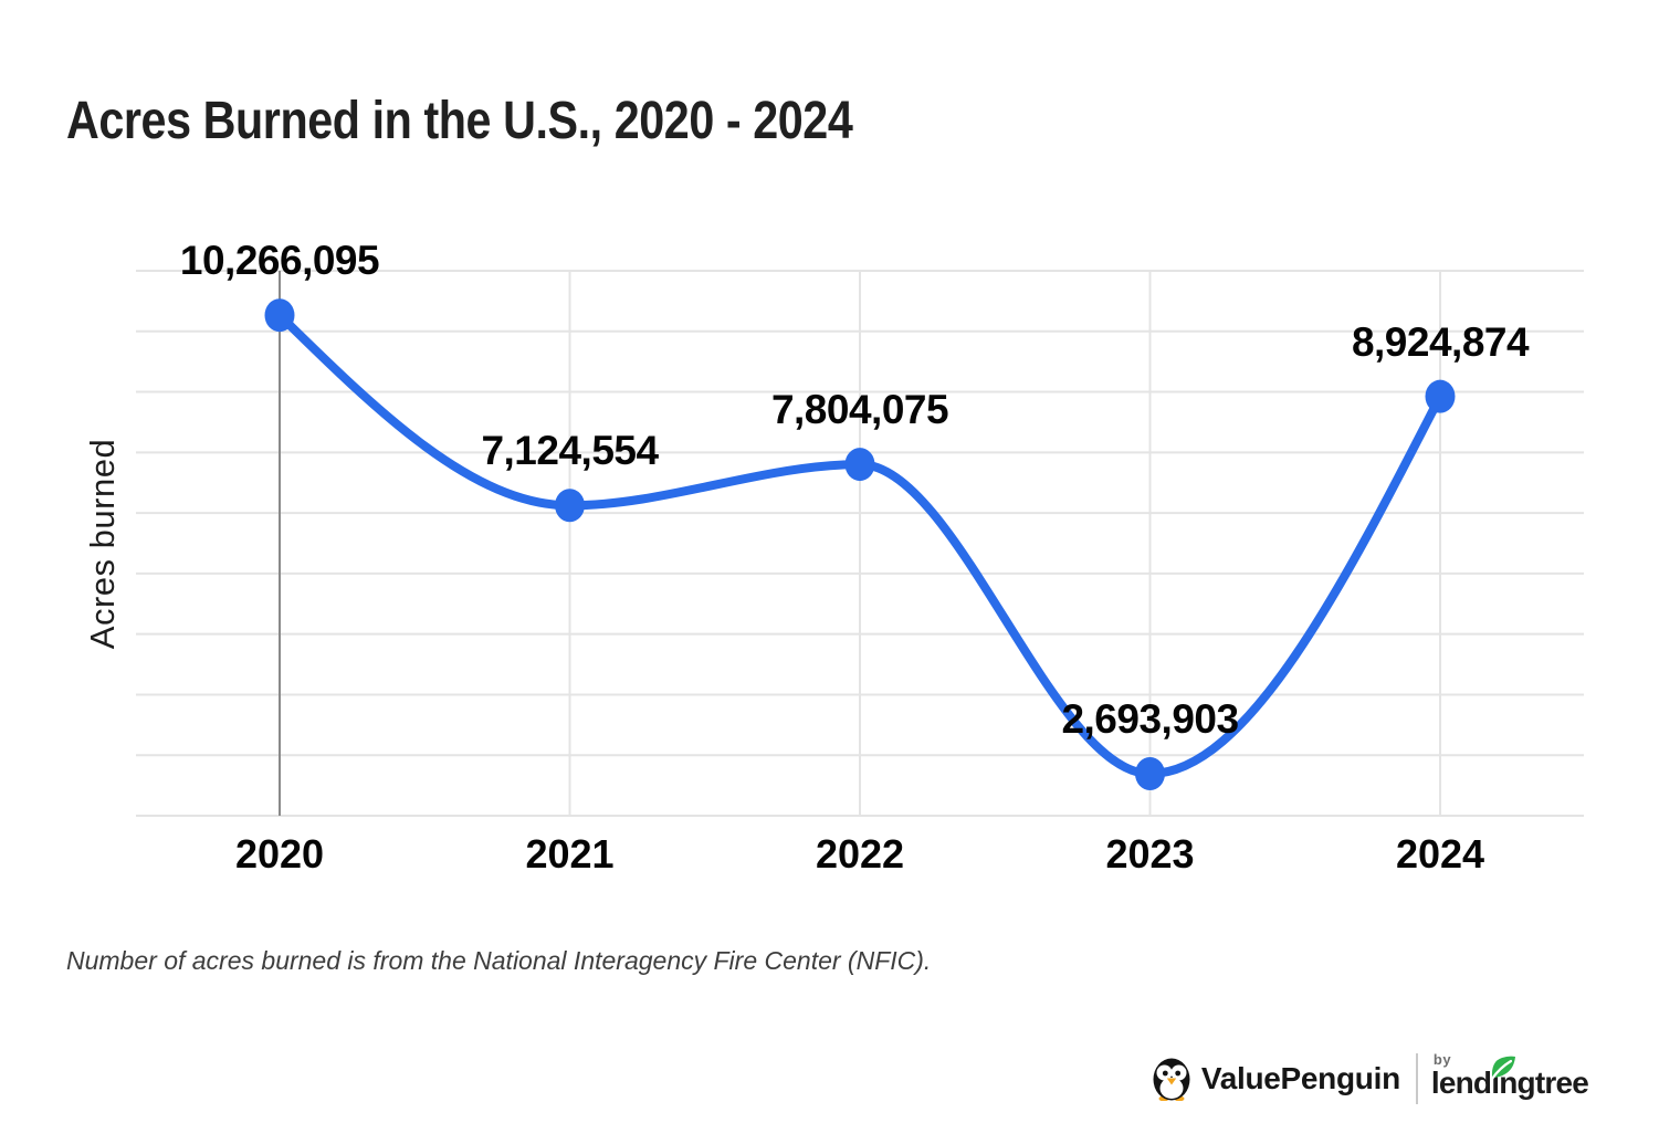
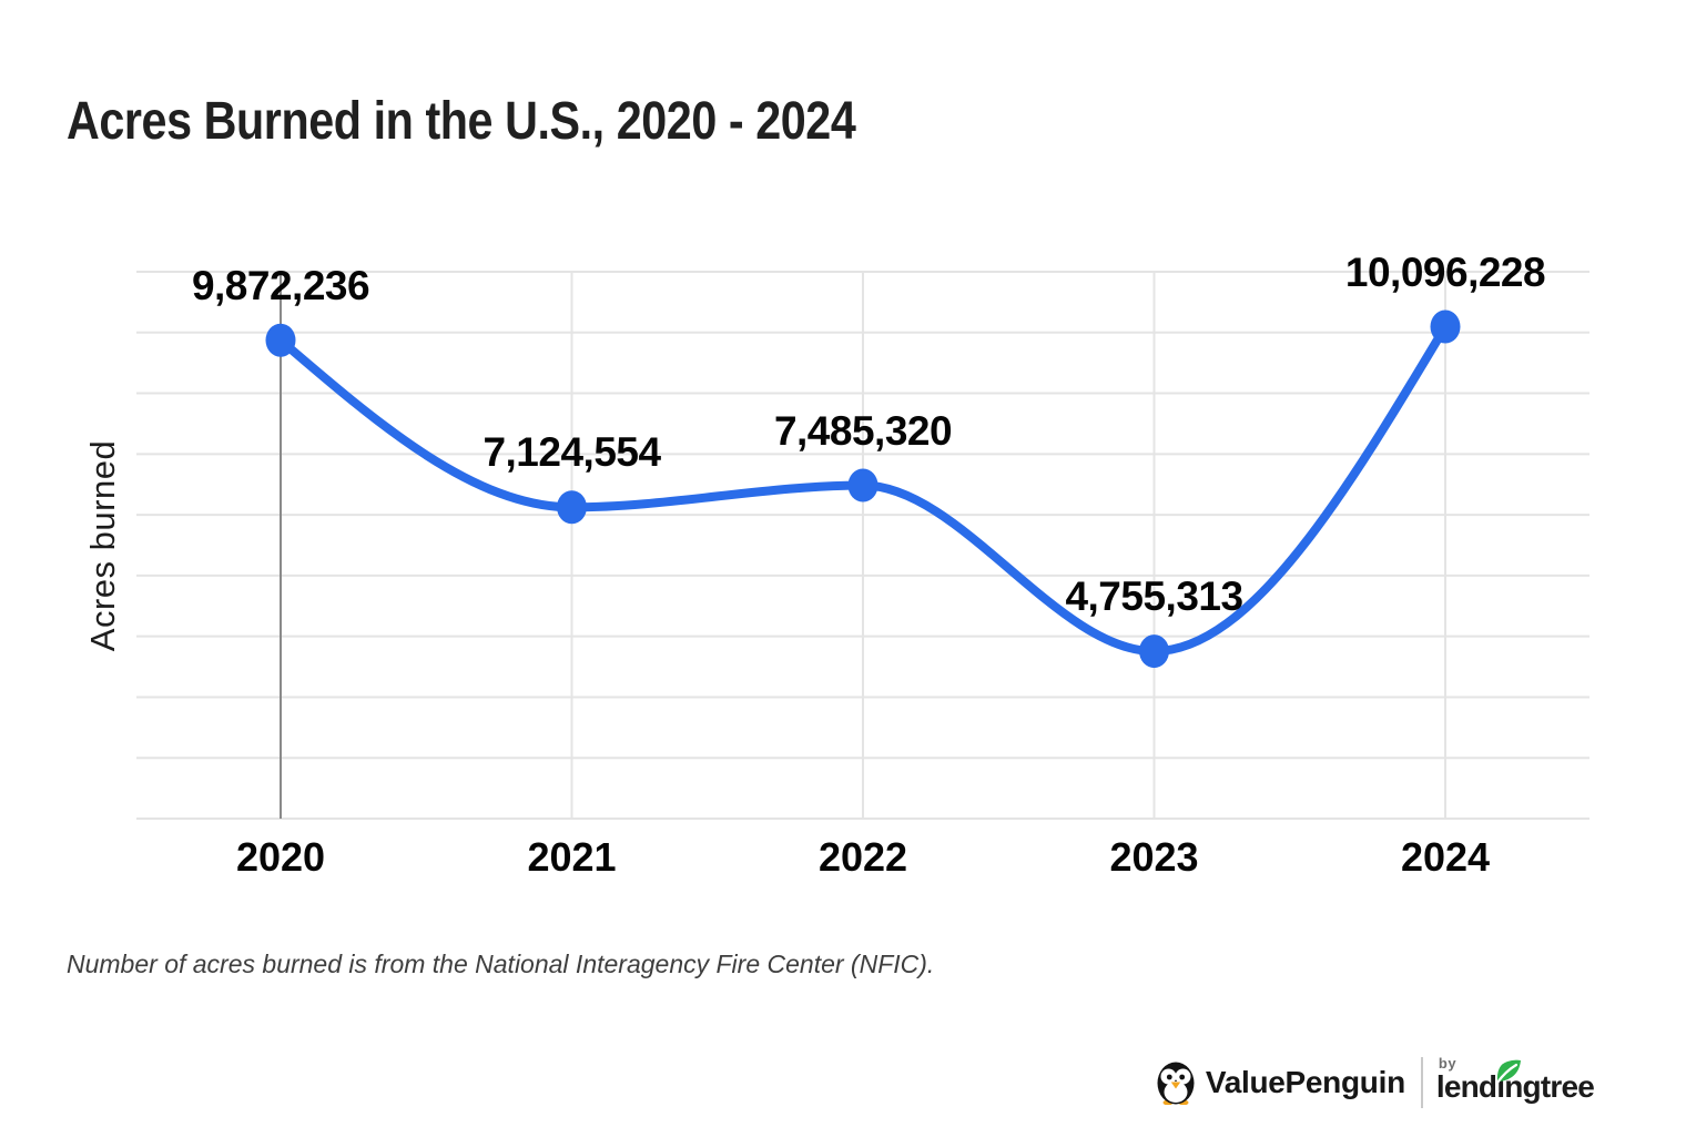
2020: 10,266,095 -> 9,872,236
2022: 7,804,075 -> 7,485,320
2023: 2,693,903 -> 4,755,313
2024: 8,924,874 -> 10,096,228
